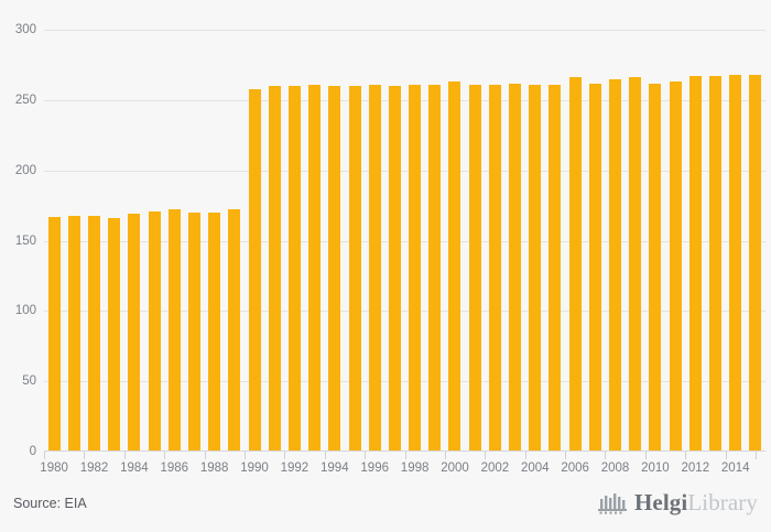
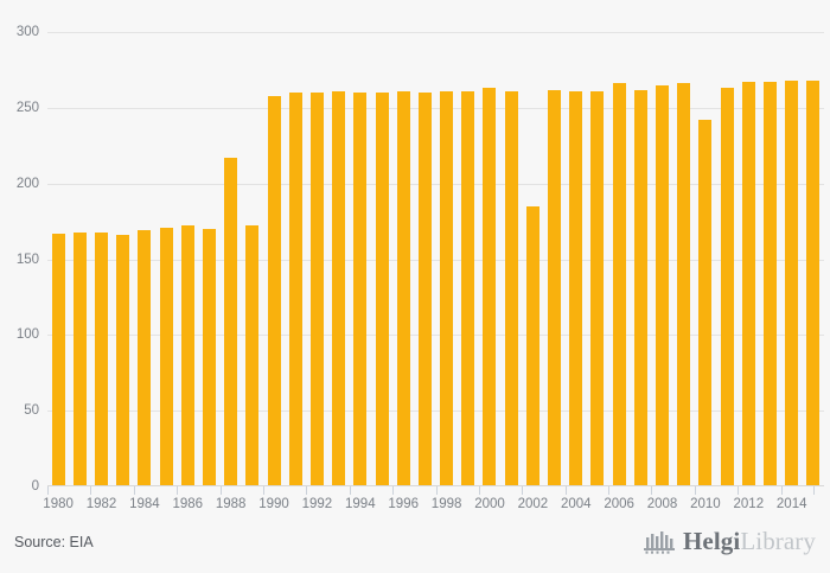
1988: 170 -> 217
2002: 261 -> 185
2010: 262 -> 242
